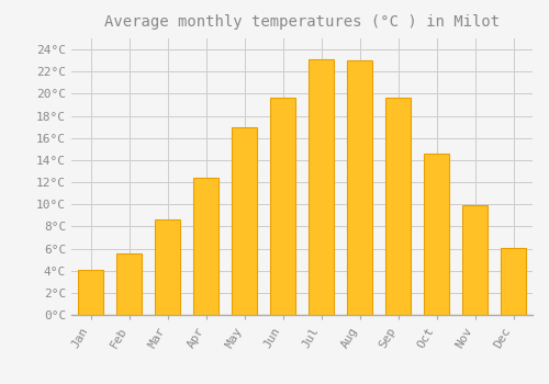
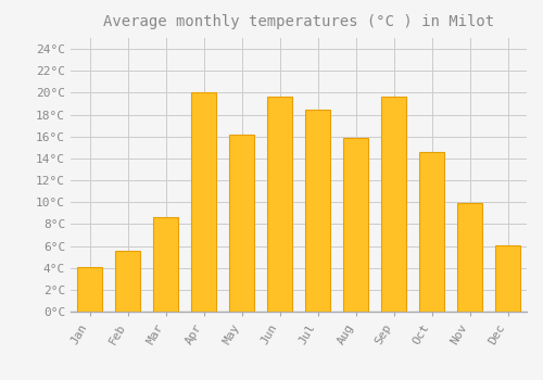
Apr: 12.4°C -> 20.0°C
May: 17.0°C -> 16.2°C
Jul: 23.1°C -> 18.5°C
Aug: 23.0°C -> 15.9°C
